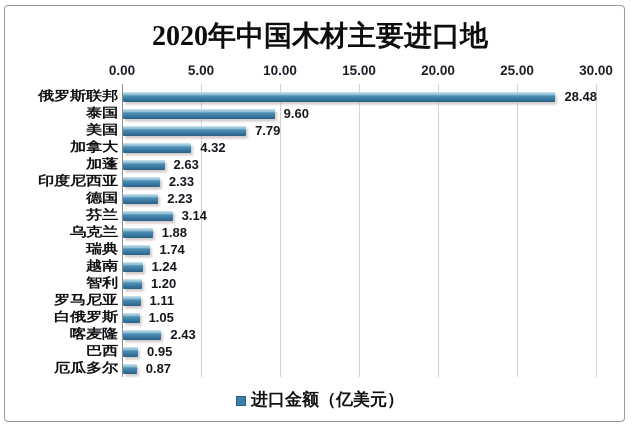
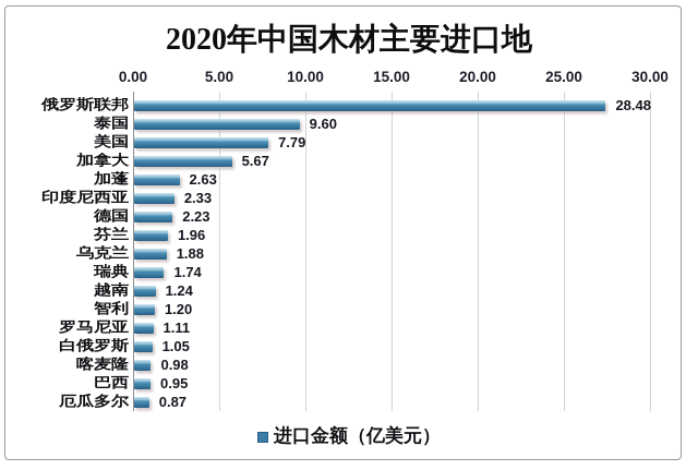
加拿大: 4.32 -> 5.67
芬兰: 3.14 -> 1.96
喀麦隆: 2.43 -> 0.98
